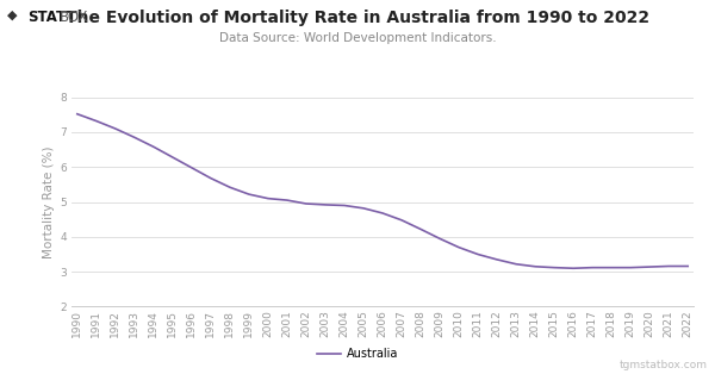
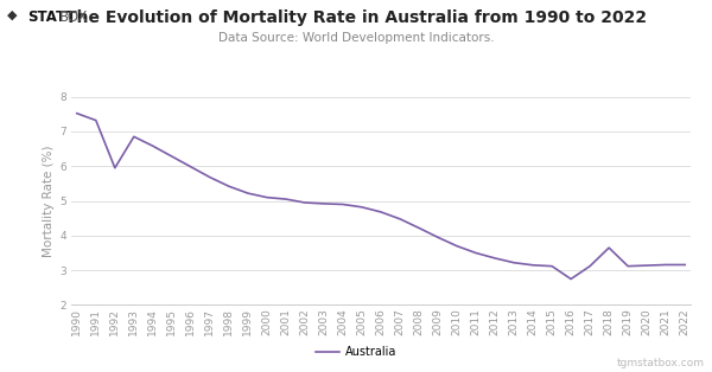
1992: 7.10 -> 5.95
2016: 3.10 -> 2.75
2018: 3.12 -> 3.65
